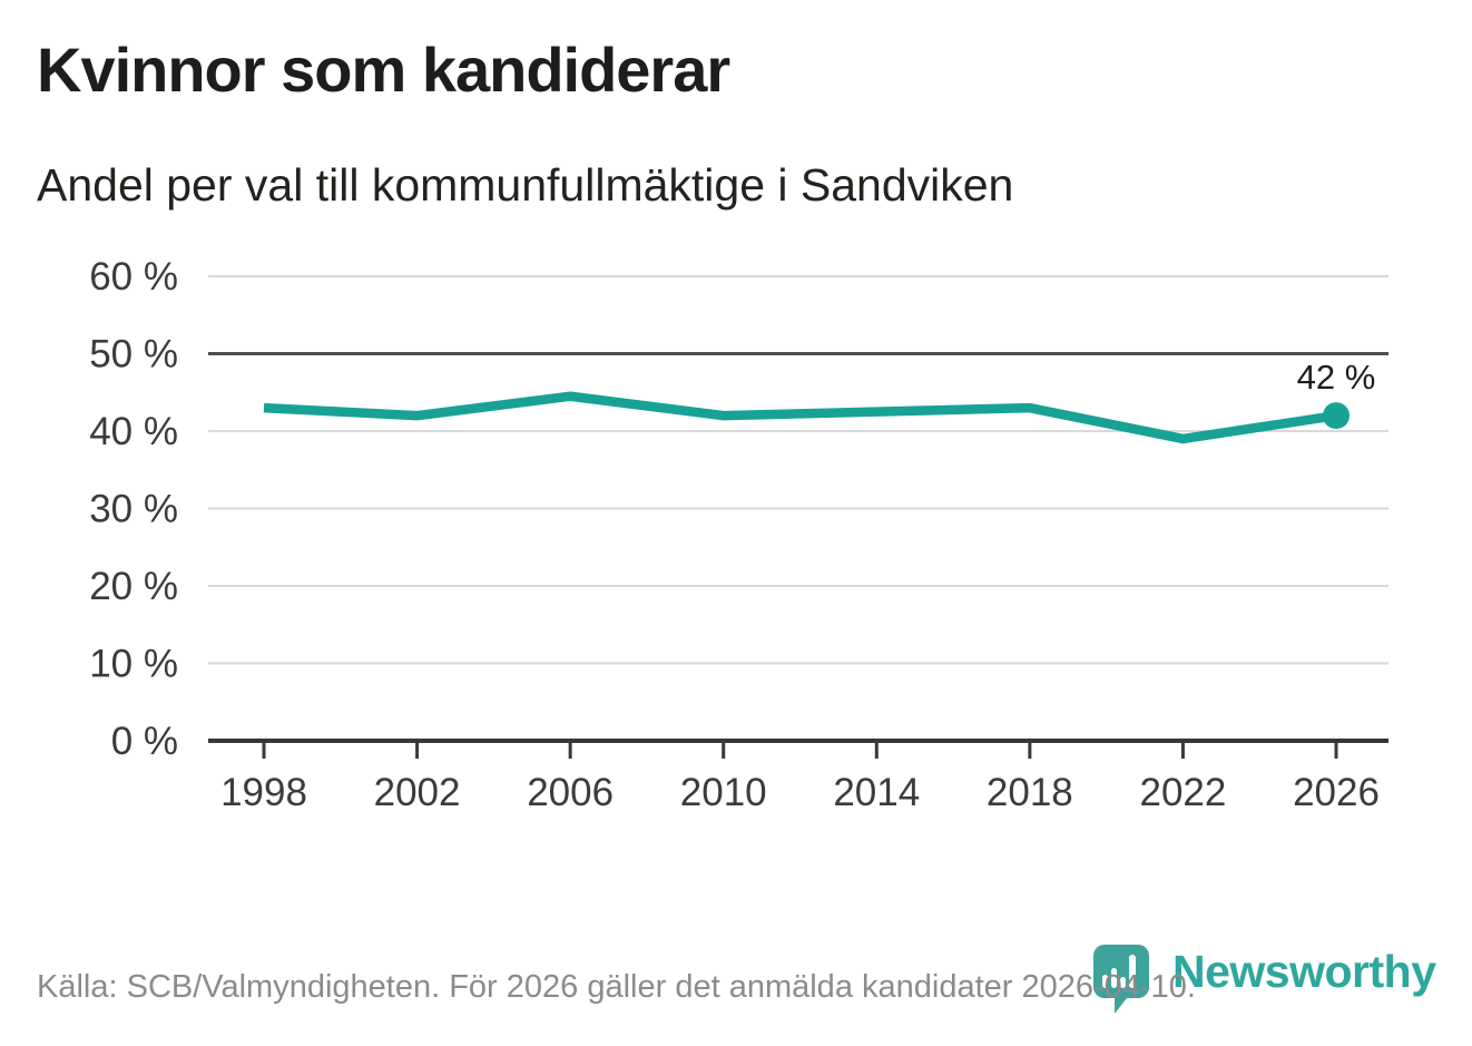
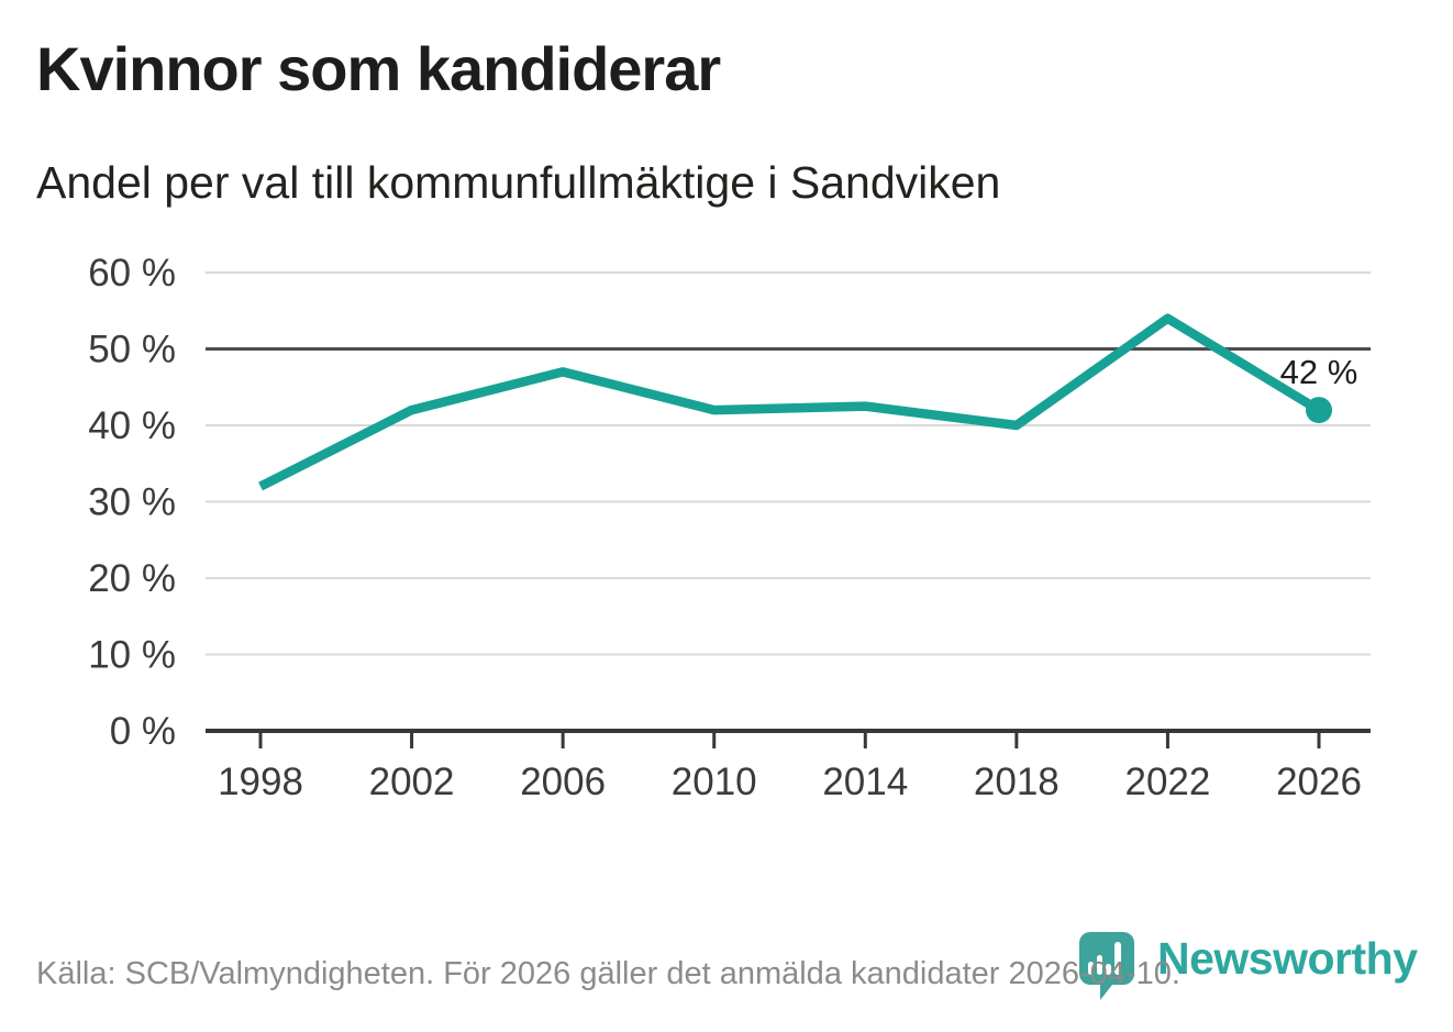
1998: 43% -> 32%
2006: 44% -> 47%
2018: 43% -> 40%
2022: 39% -> 54%
